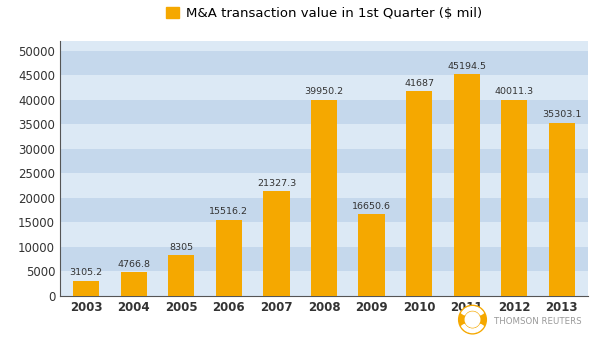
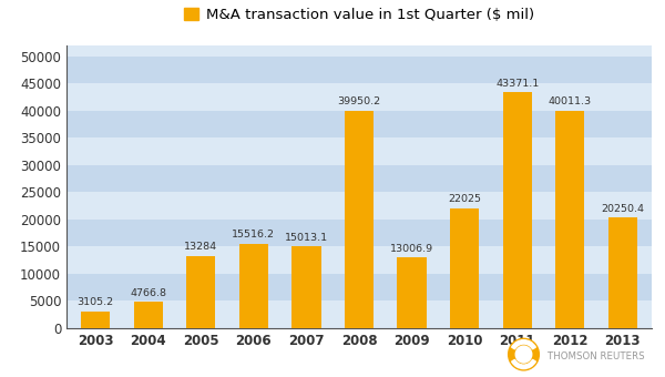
2005: 8305 -> 13284
2007: 21327.3 -> 15013.1
2009: 16650.6 -> 13006.9
2010: 41687 -> 22025
2011: 45194.5 -> 43371.1
2013: 35303.1 -> 20250.4
